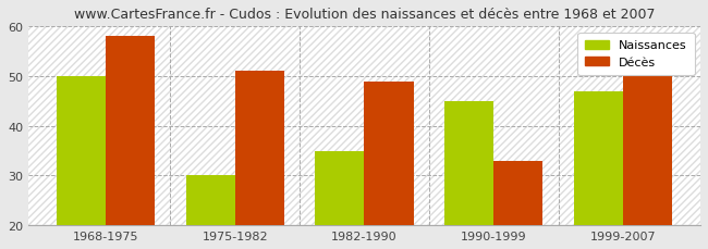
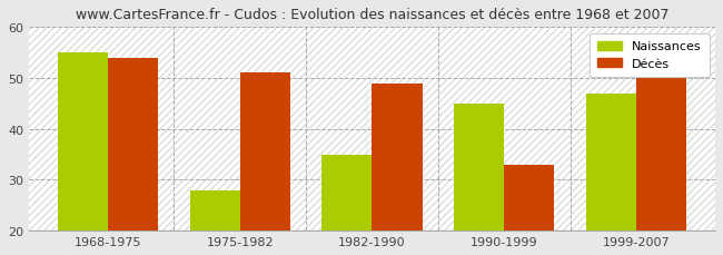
Naissances/1968-1975: 50 -> 55
Décès/1968-1975: 58 -> 54
Naissances/1975-1982: 30 -> 28
